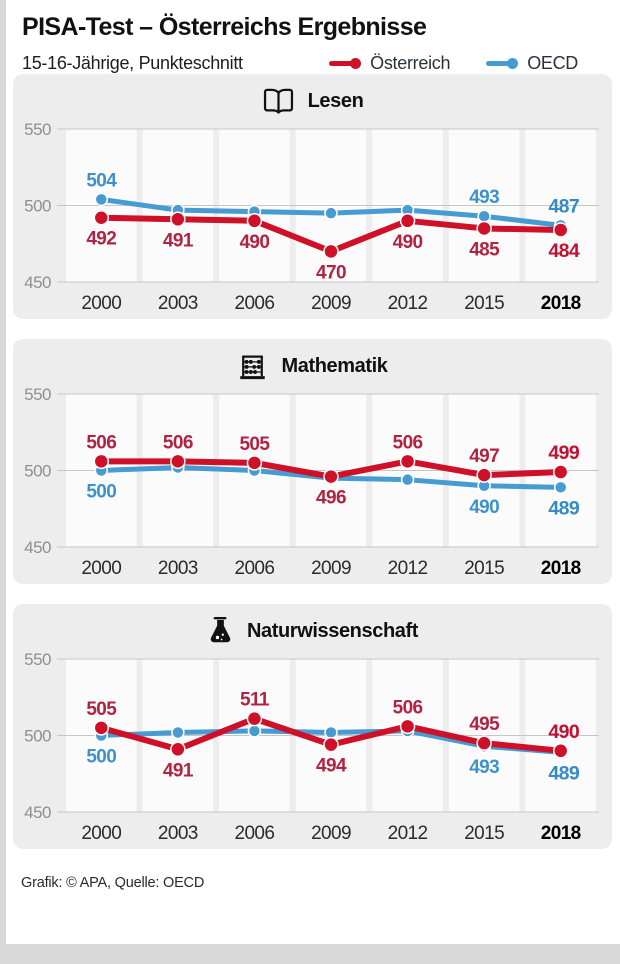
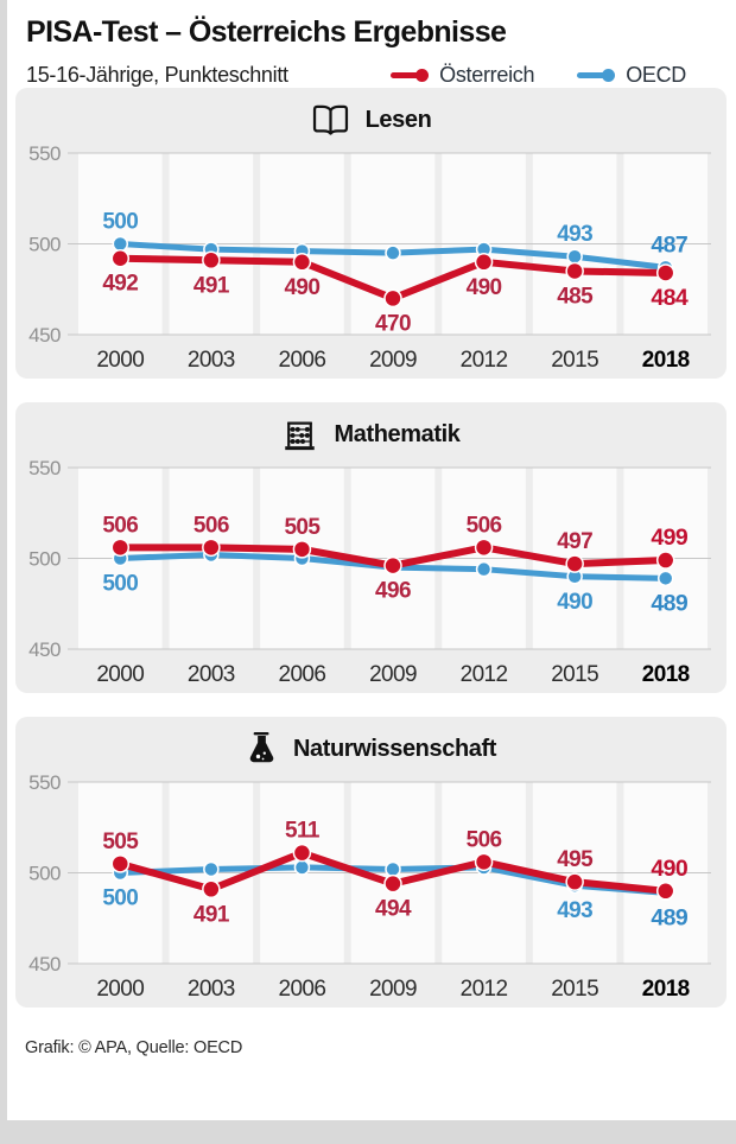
Lesen/OECD/2000: 504 -> 500
